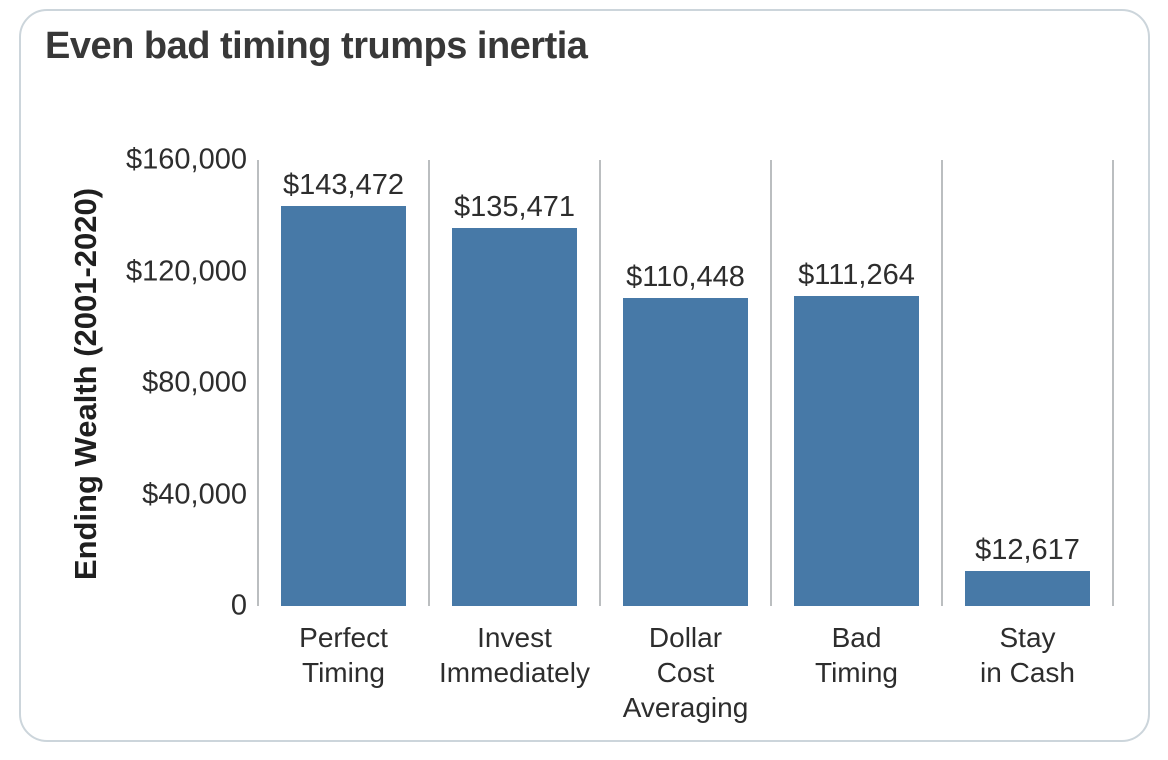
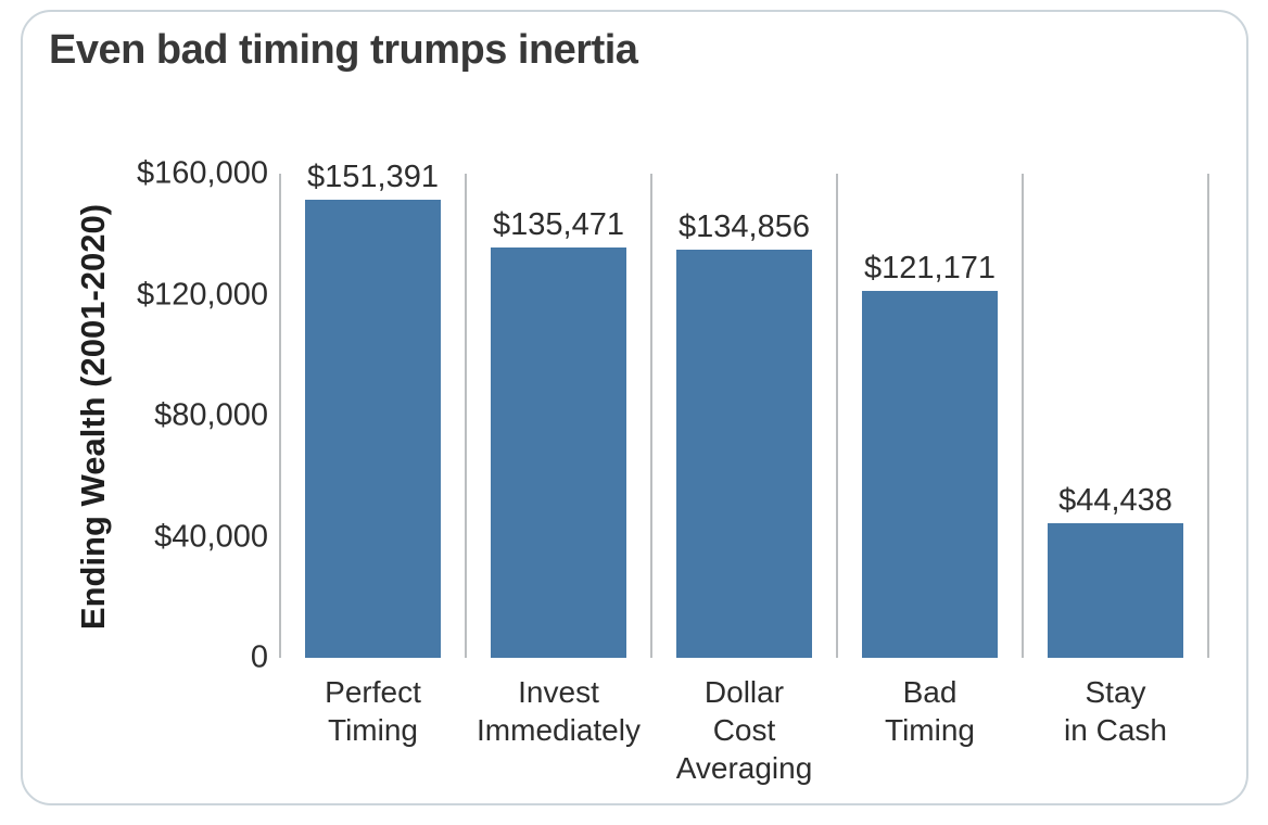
Perfect Timing: $143,472 -> $151,391
Dollar Cost Averaging: $110,448 -> $134,856
Bad Timing: $111,264 -> $121,171
Stay in Cash: $12,617 -> $44,438
